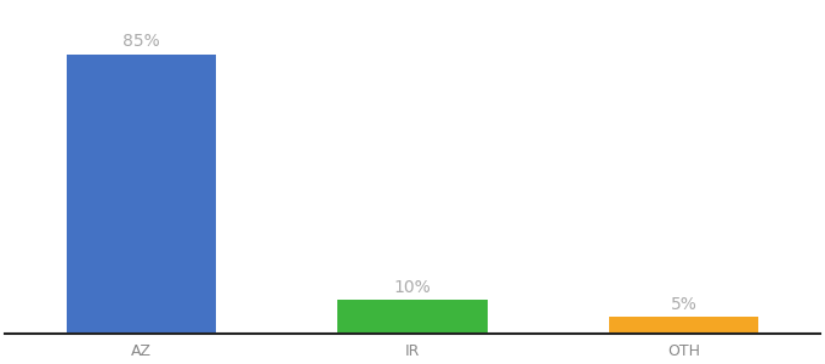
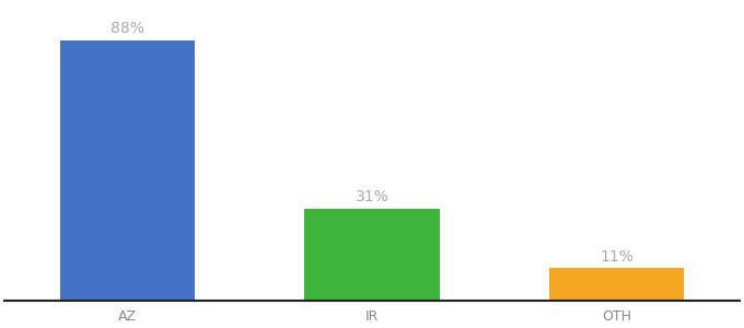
AZ: 85% -> 88%
IR: 10% -> 31%
OTH: 5% -> 11%
